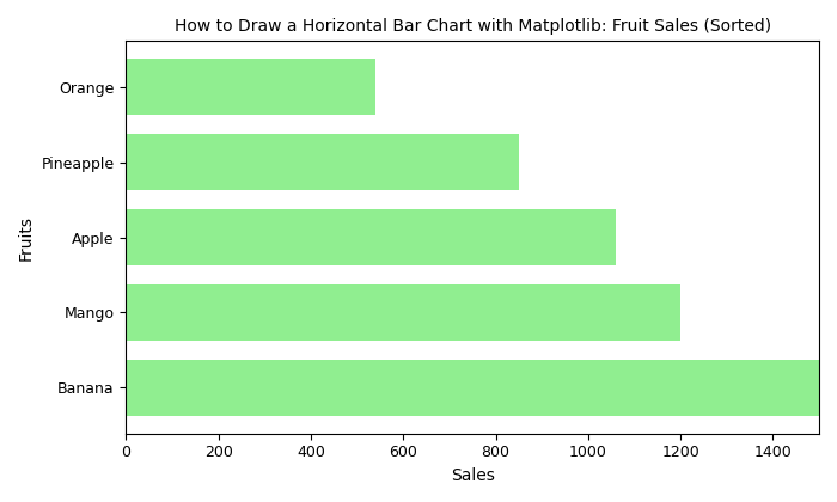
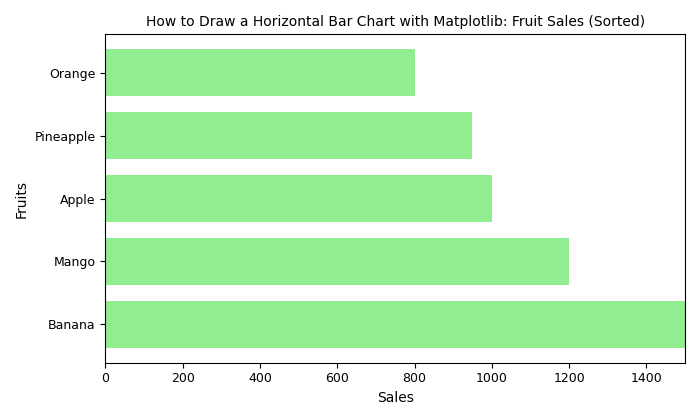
Orange: 540 -> 800
Pineapple: 850 -> 950
Apple: 1060 -> 1000
